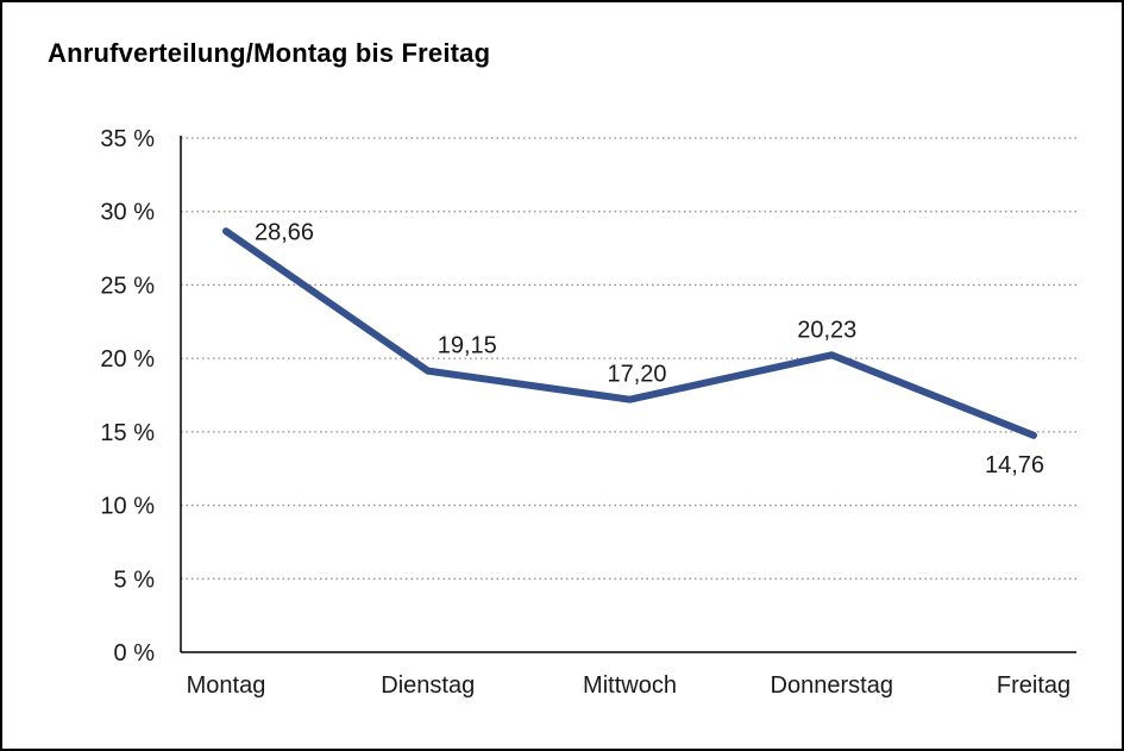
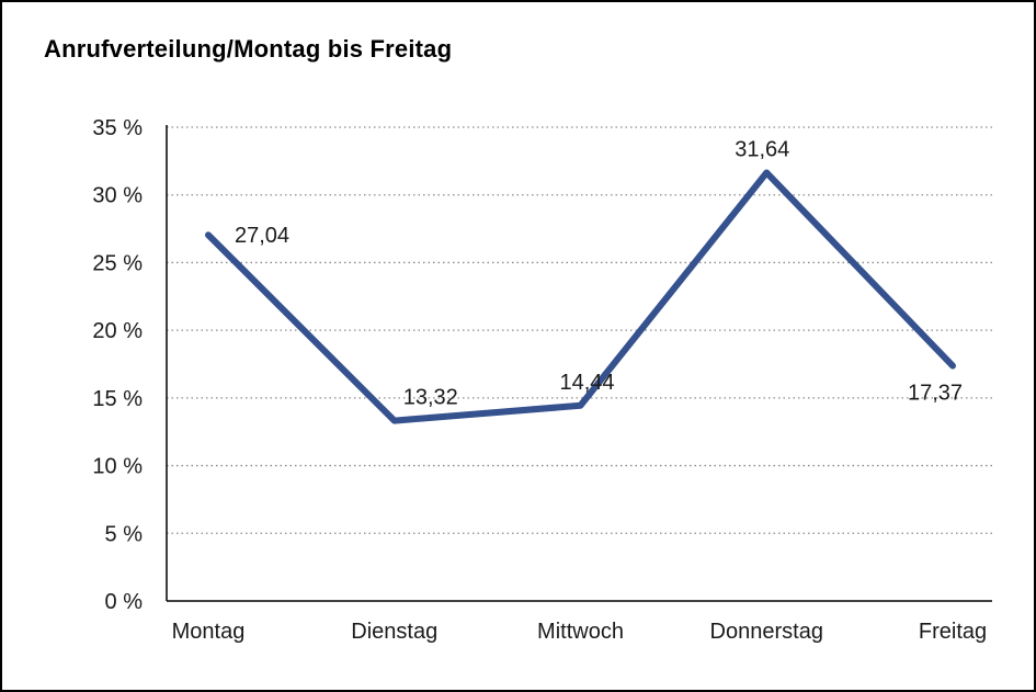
Montag: 28,66 -> 27,04
Dienstag: 19,15 -> 13,32
Mittwoch: 17,20 -> 14,44
Donnerstag: 20,23 -> 31,64
Freitag: 14,76 -> 17,37
